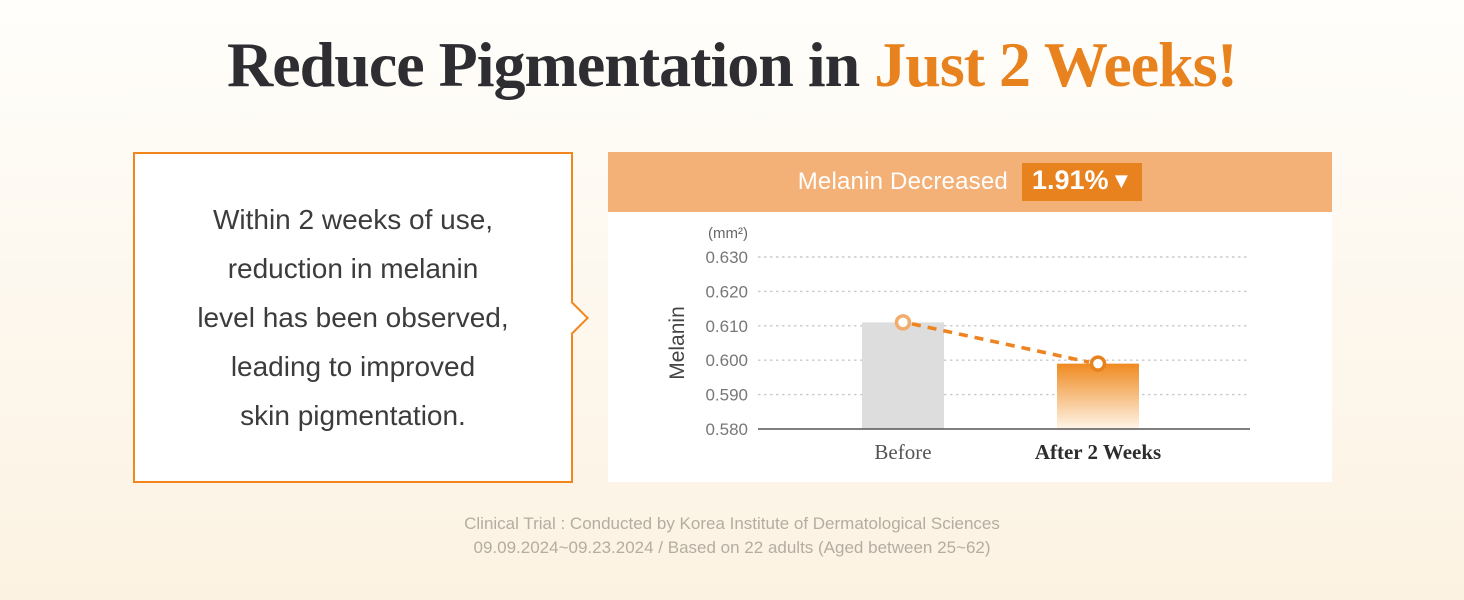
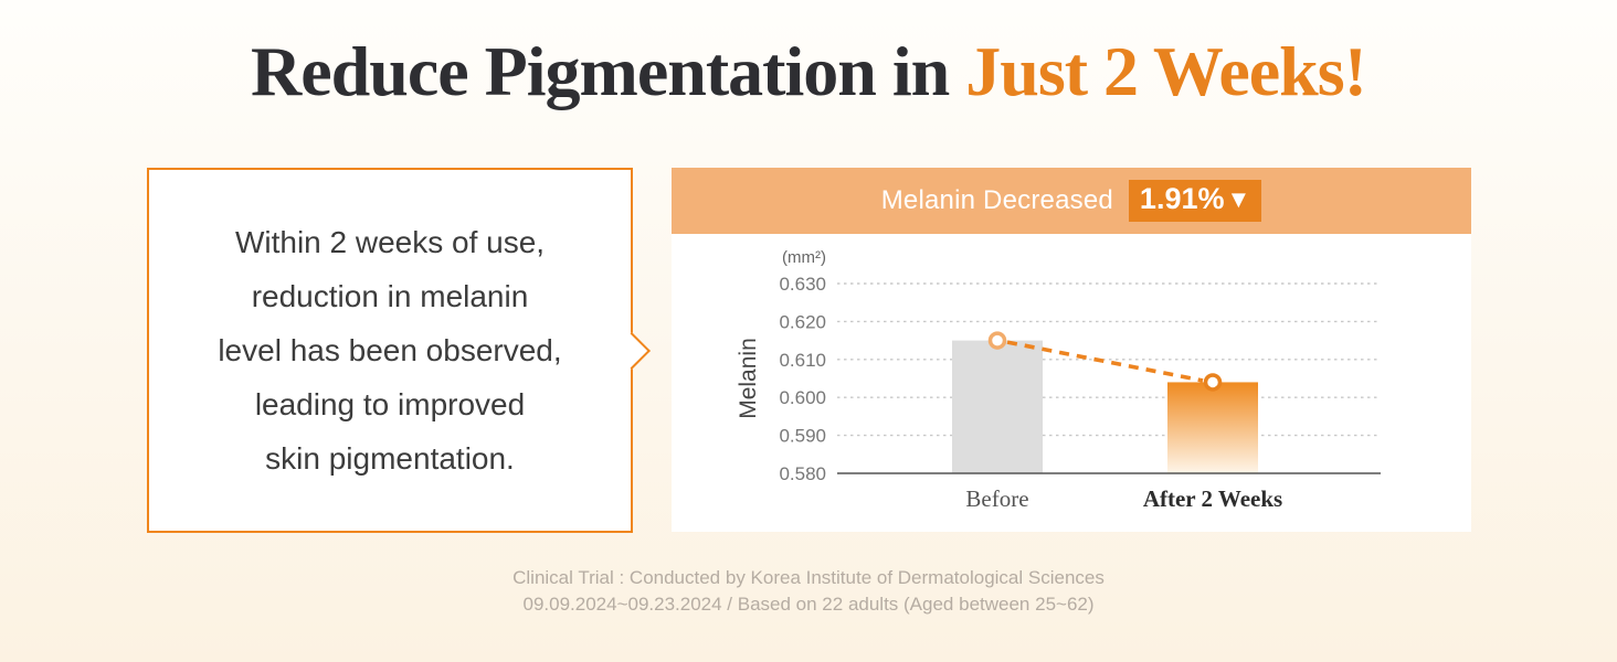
Before: 0.611 -> 0.615
After 2 Weeks: 0.599 -> 0.604
